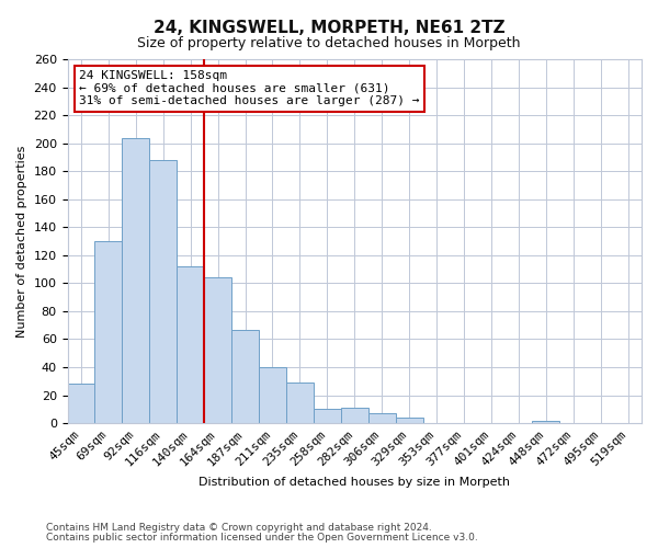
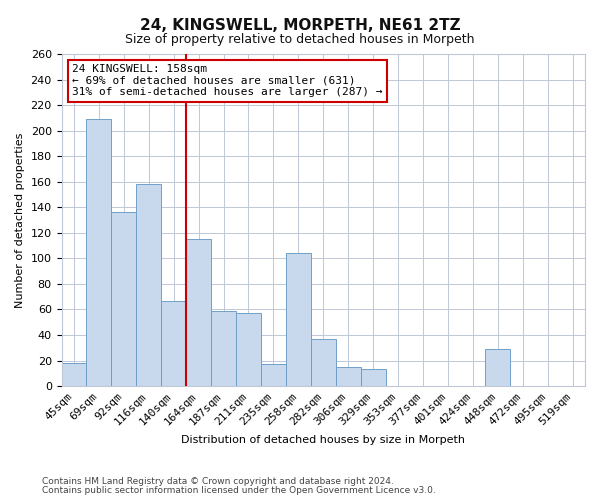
45sqm: 28 -> 18
69sqm: 130 -> 209
92sqm: 204 -> 136
116sqm: 188 -> 158
140sqm: 112 -> 67
164sqm: 104 -> 115
187sqm: 67 -> 59
211sqm: 40 -> 57
235sqm: 29 -> 17
258sqm: 10 -> 104
282sqm: 11 -> 37
306sqm: 7 -> 15
329sqm: 4 -> 13
448sqm: 2 -> 29
